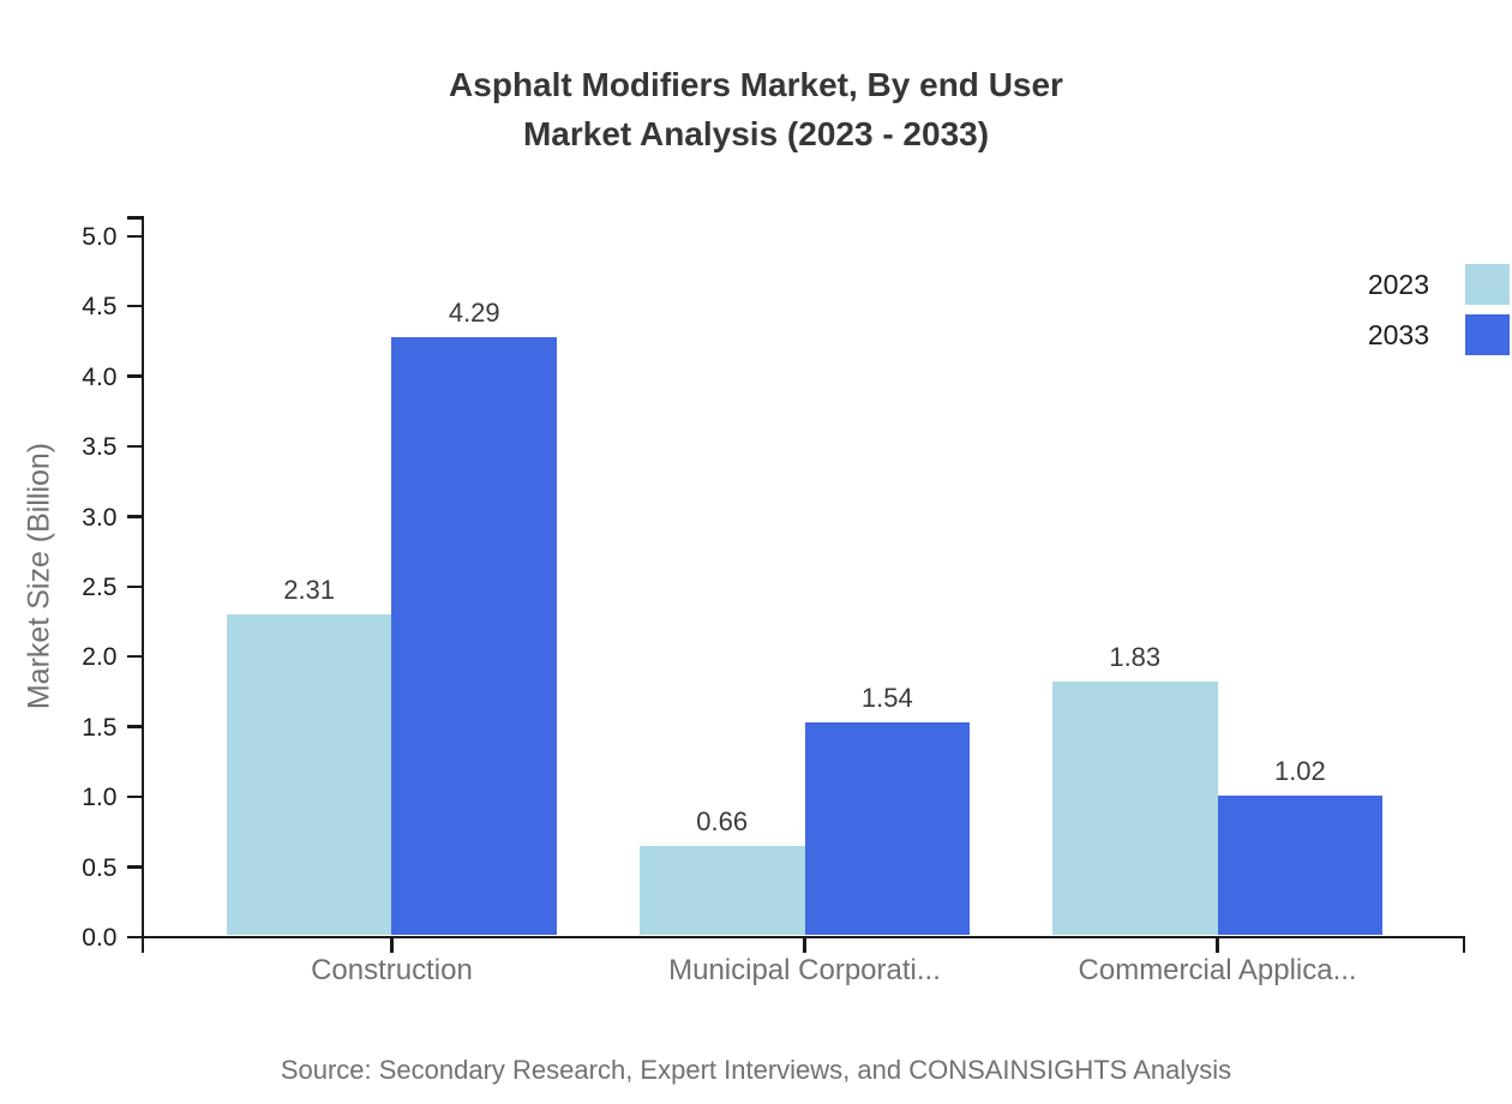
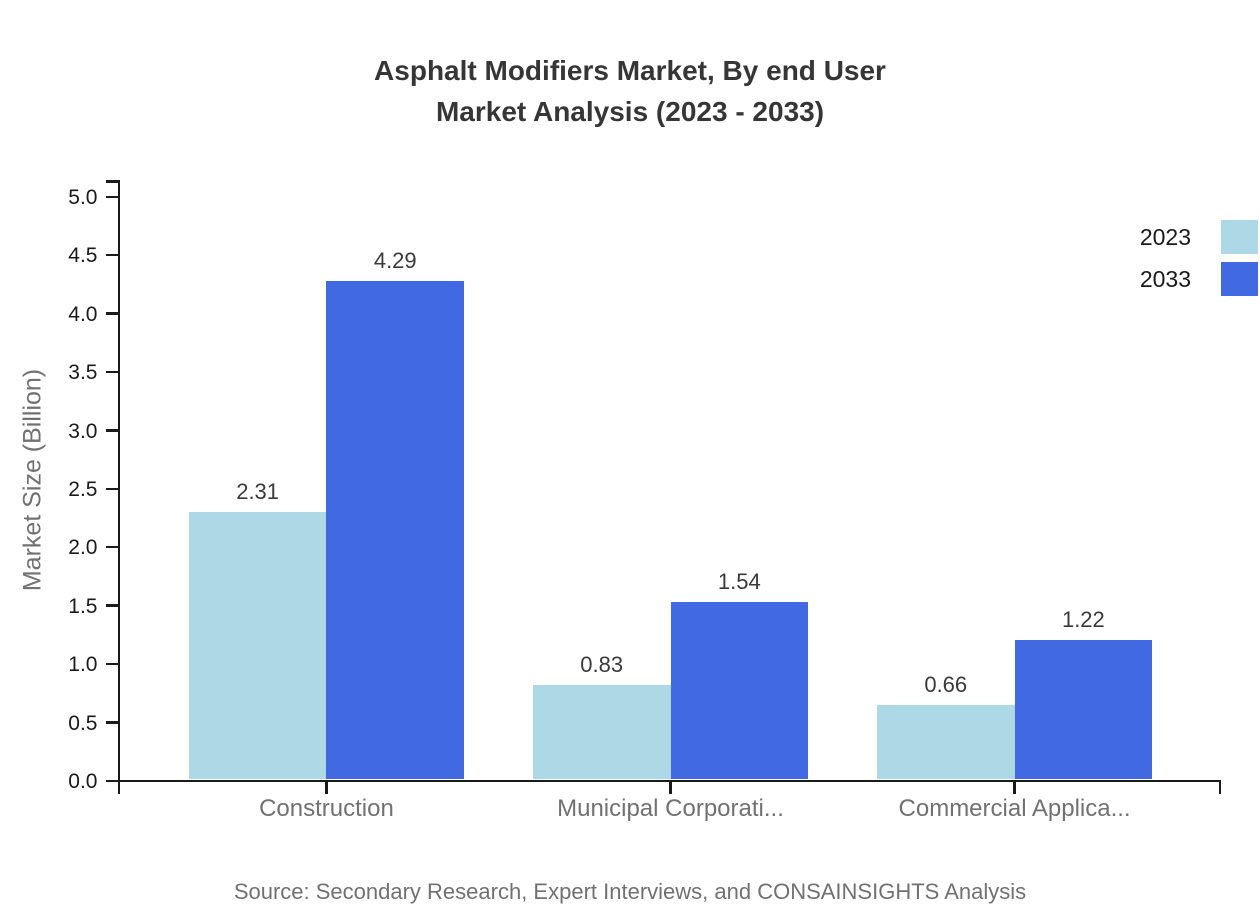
2023/Municipal Corporati...: 0.66 -> 0.83
2023/Commercial Applica...: 1.83 -> 0.66
2033/Commercial Applica...: 1.02 -> 1.22
